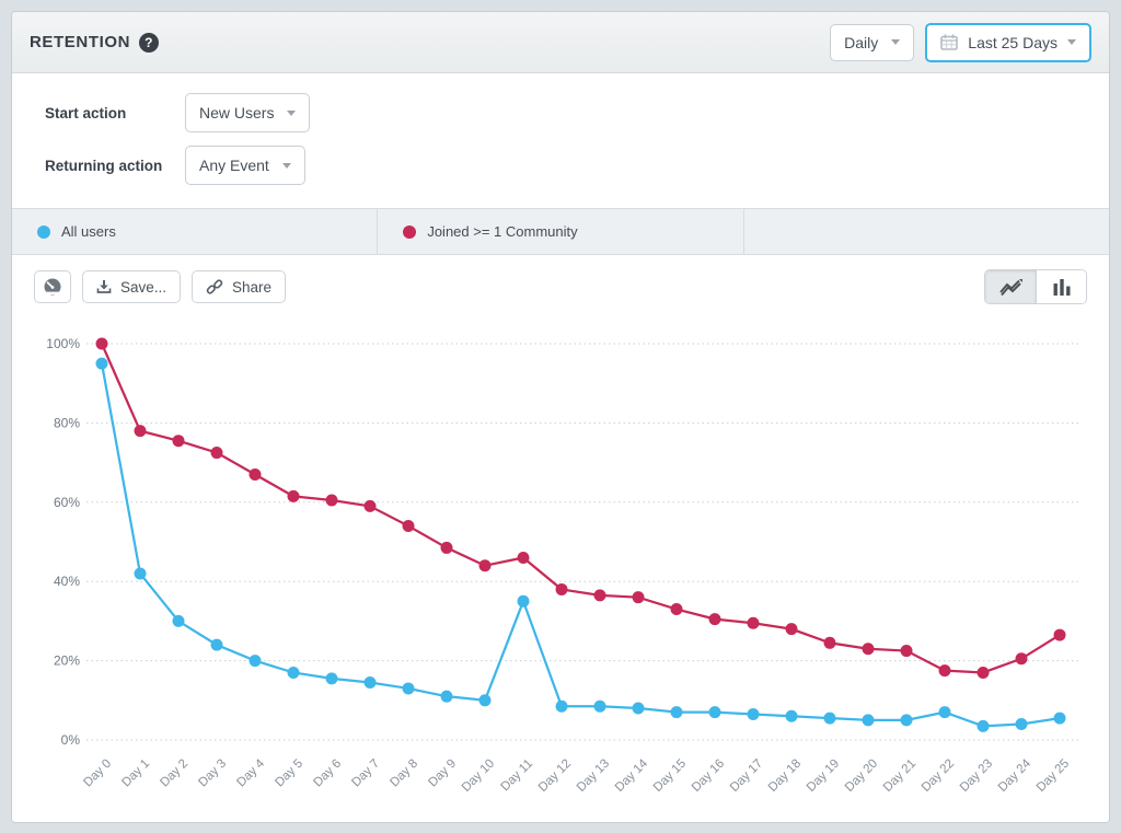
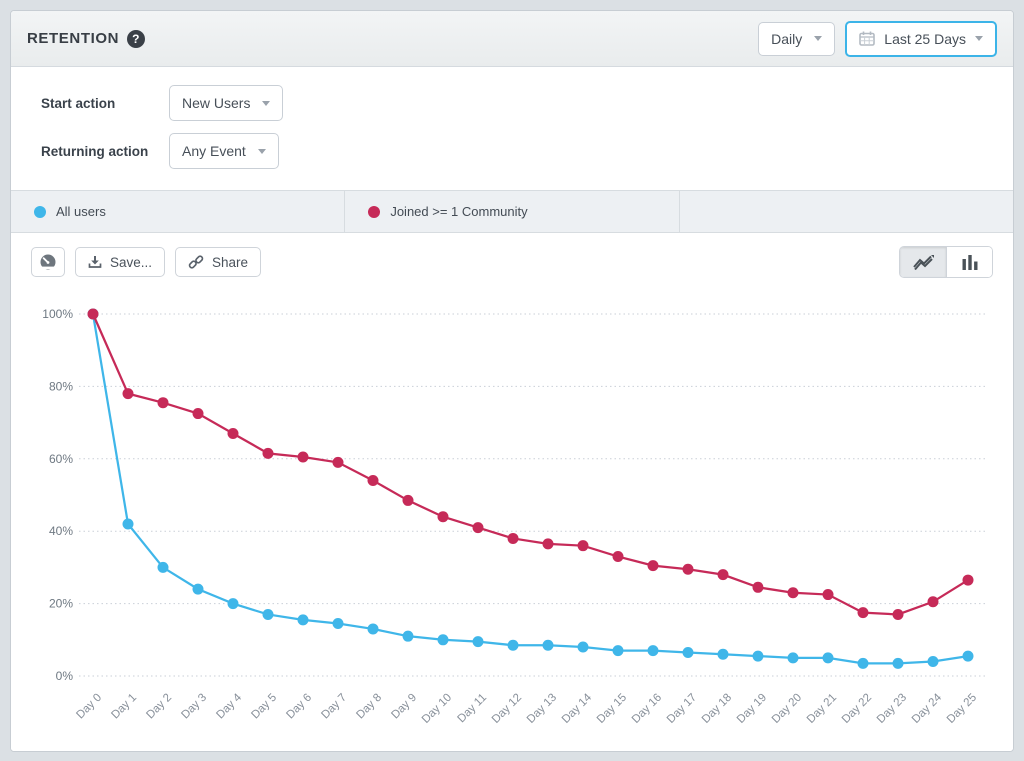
All users/Day 0: 95% -> 100%
All users/Day 11: 35% -> 10%
Joined >= 1 Community/Day 11: 46% -> 41%
All users/Day 22: 7% -> 4%
